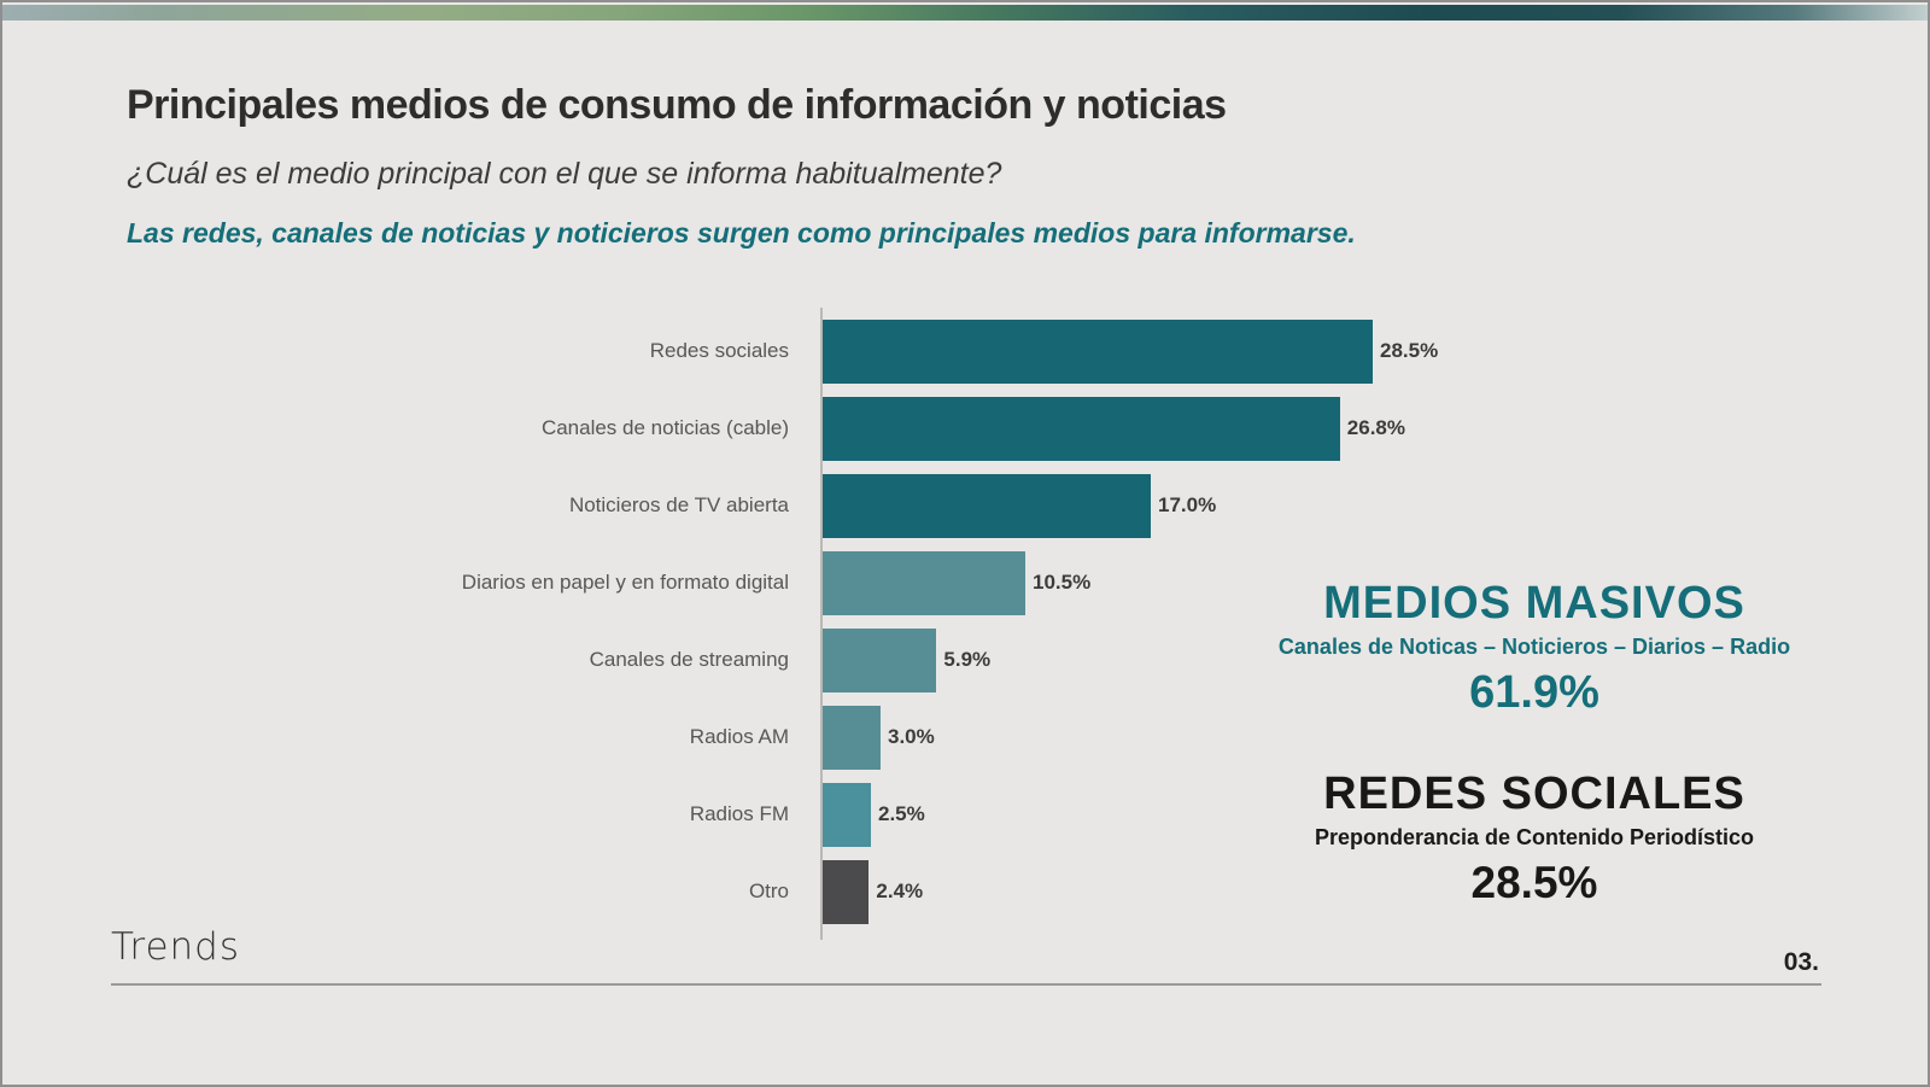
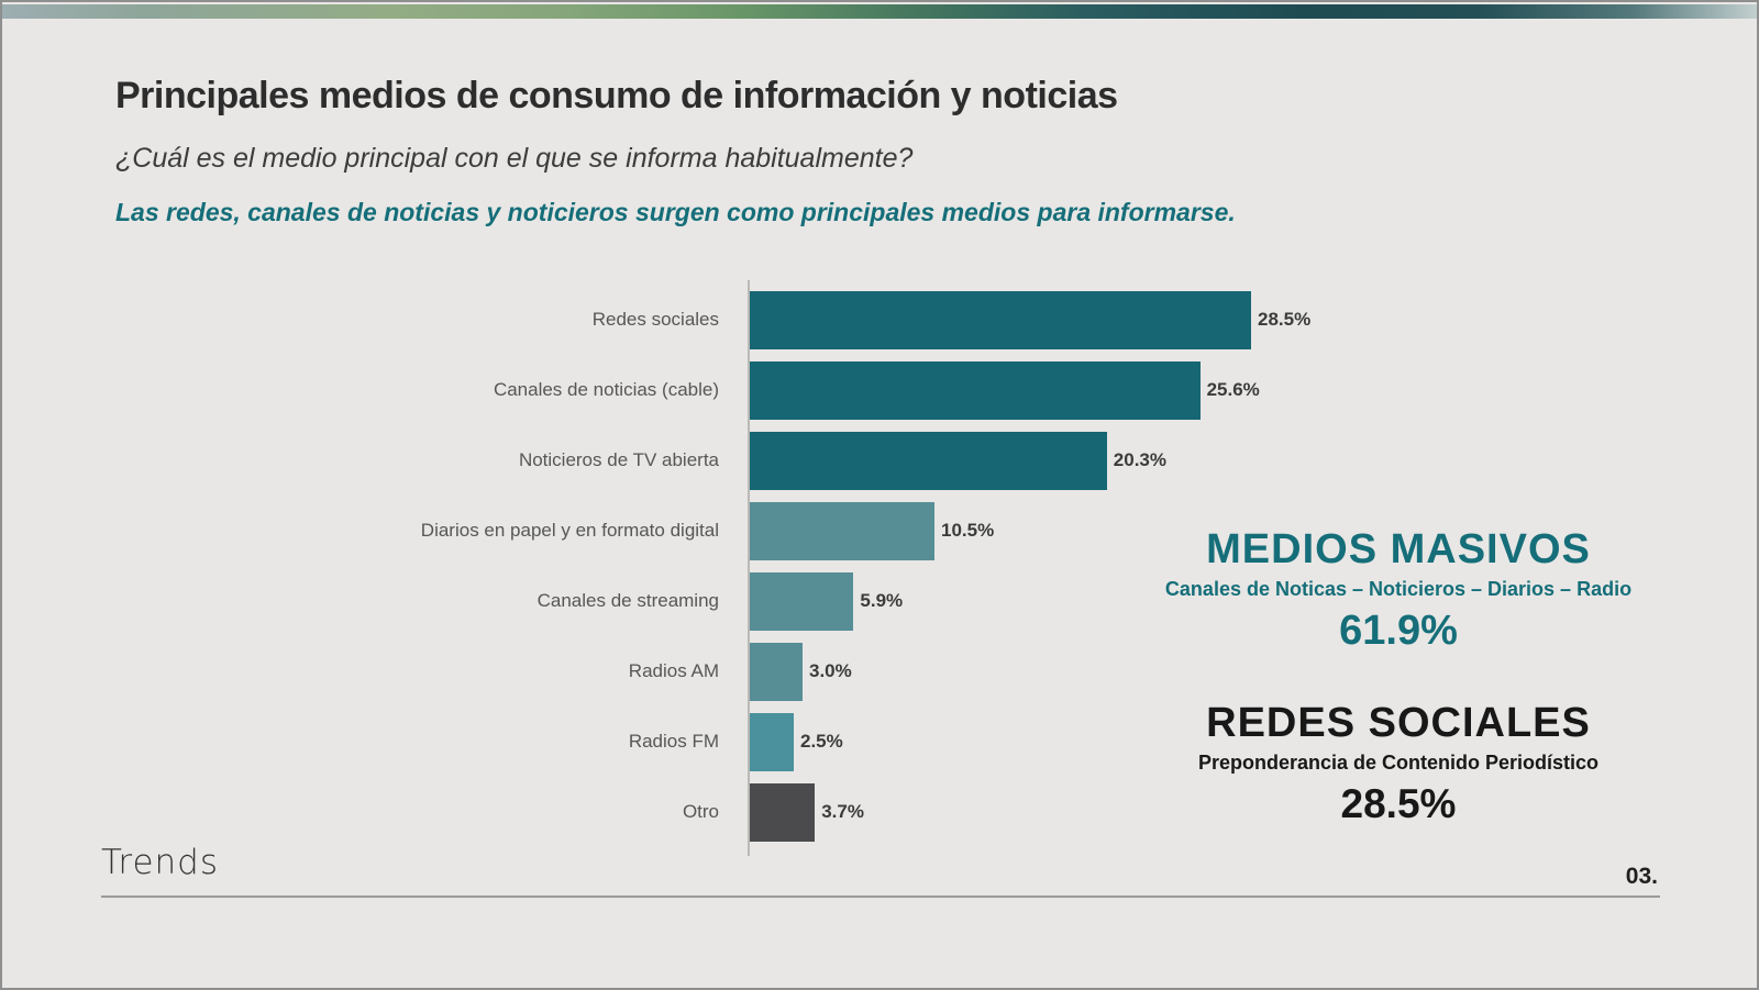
Canales de noticias (cable): 26.8% -> 25.6%
Noticieros de TV abierta: 17.0% -> 20.3%
Otro: 2.4% -> 3.7%
